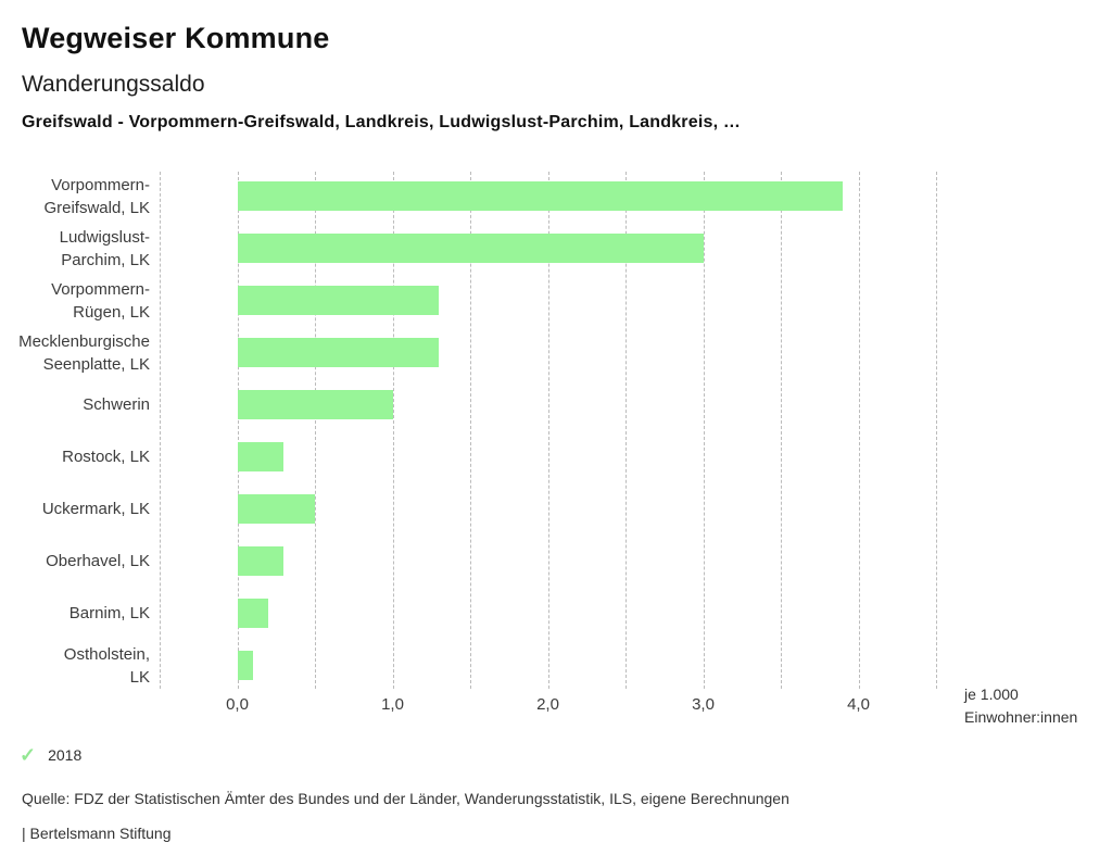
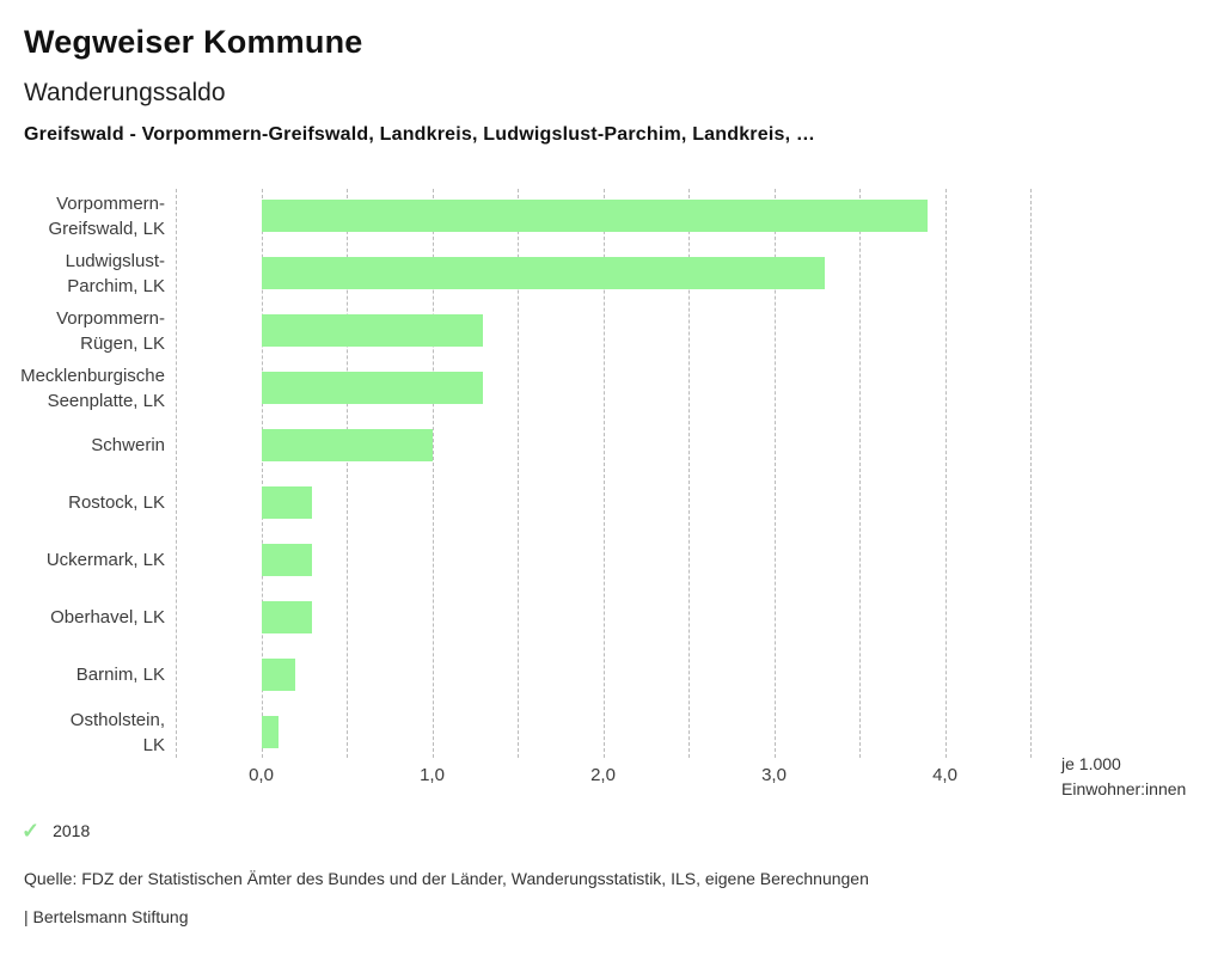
Ludwigslust-Parchim, LK: 3,0 -> 3,3
Uckermark, LK: 0,5 -> 0,3
